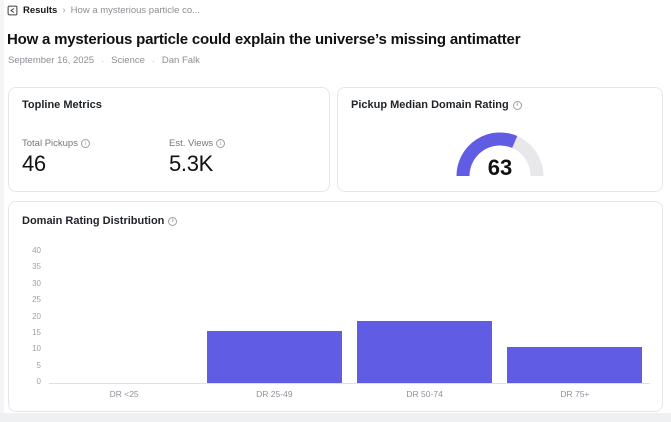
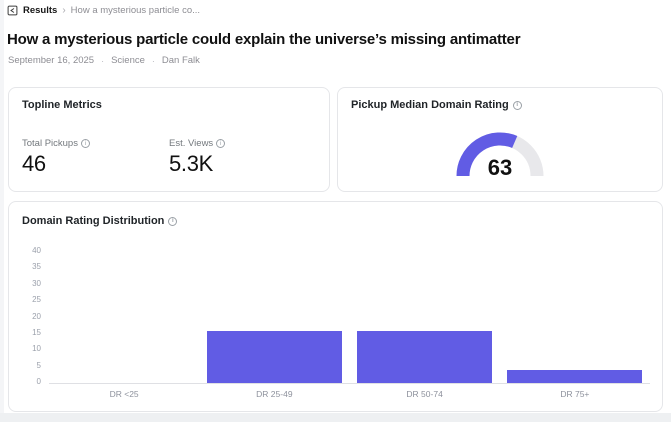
DR 50-74: 19 -> 16
DR 75+: 11 -> 4
